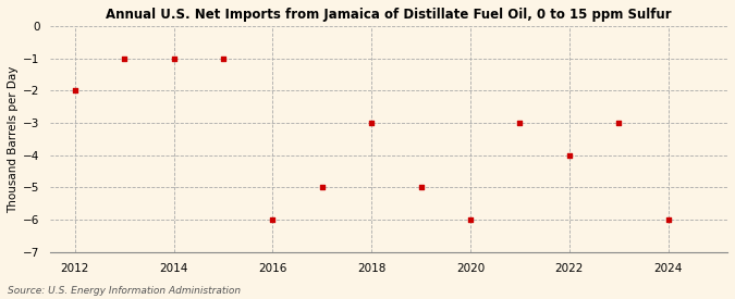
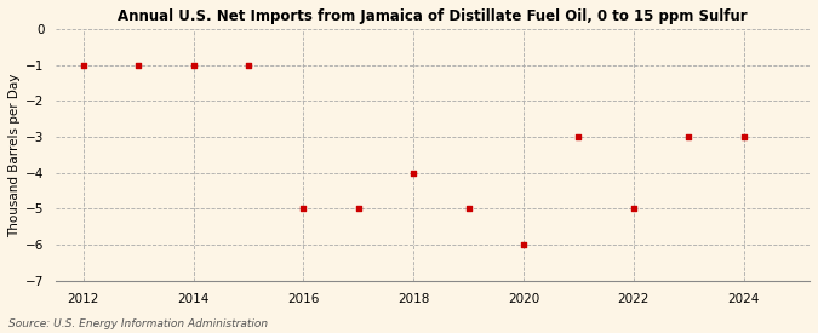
2012: -2 -> -1
2016: -6 -> -5
2018: -3 -> -4
2022: -4 -> -5
2024: -6 -> -3
